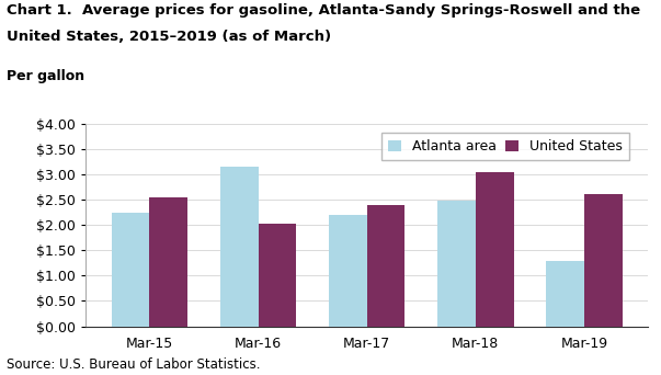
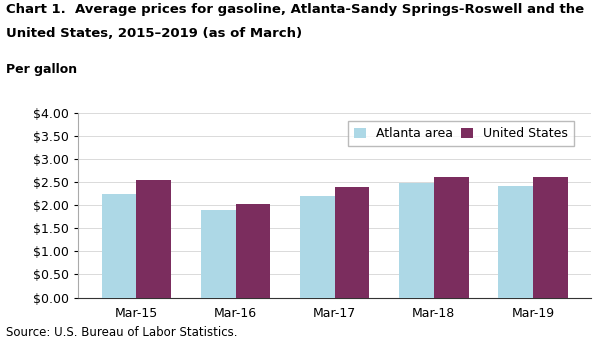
Atlanta area/Mar-16: $3.15 -> $1.90
United States/Mar-18: $3.05 -> $2.62
Atlanta area/Mar-19: $1.30 -> $2.42
